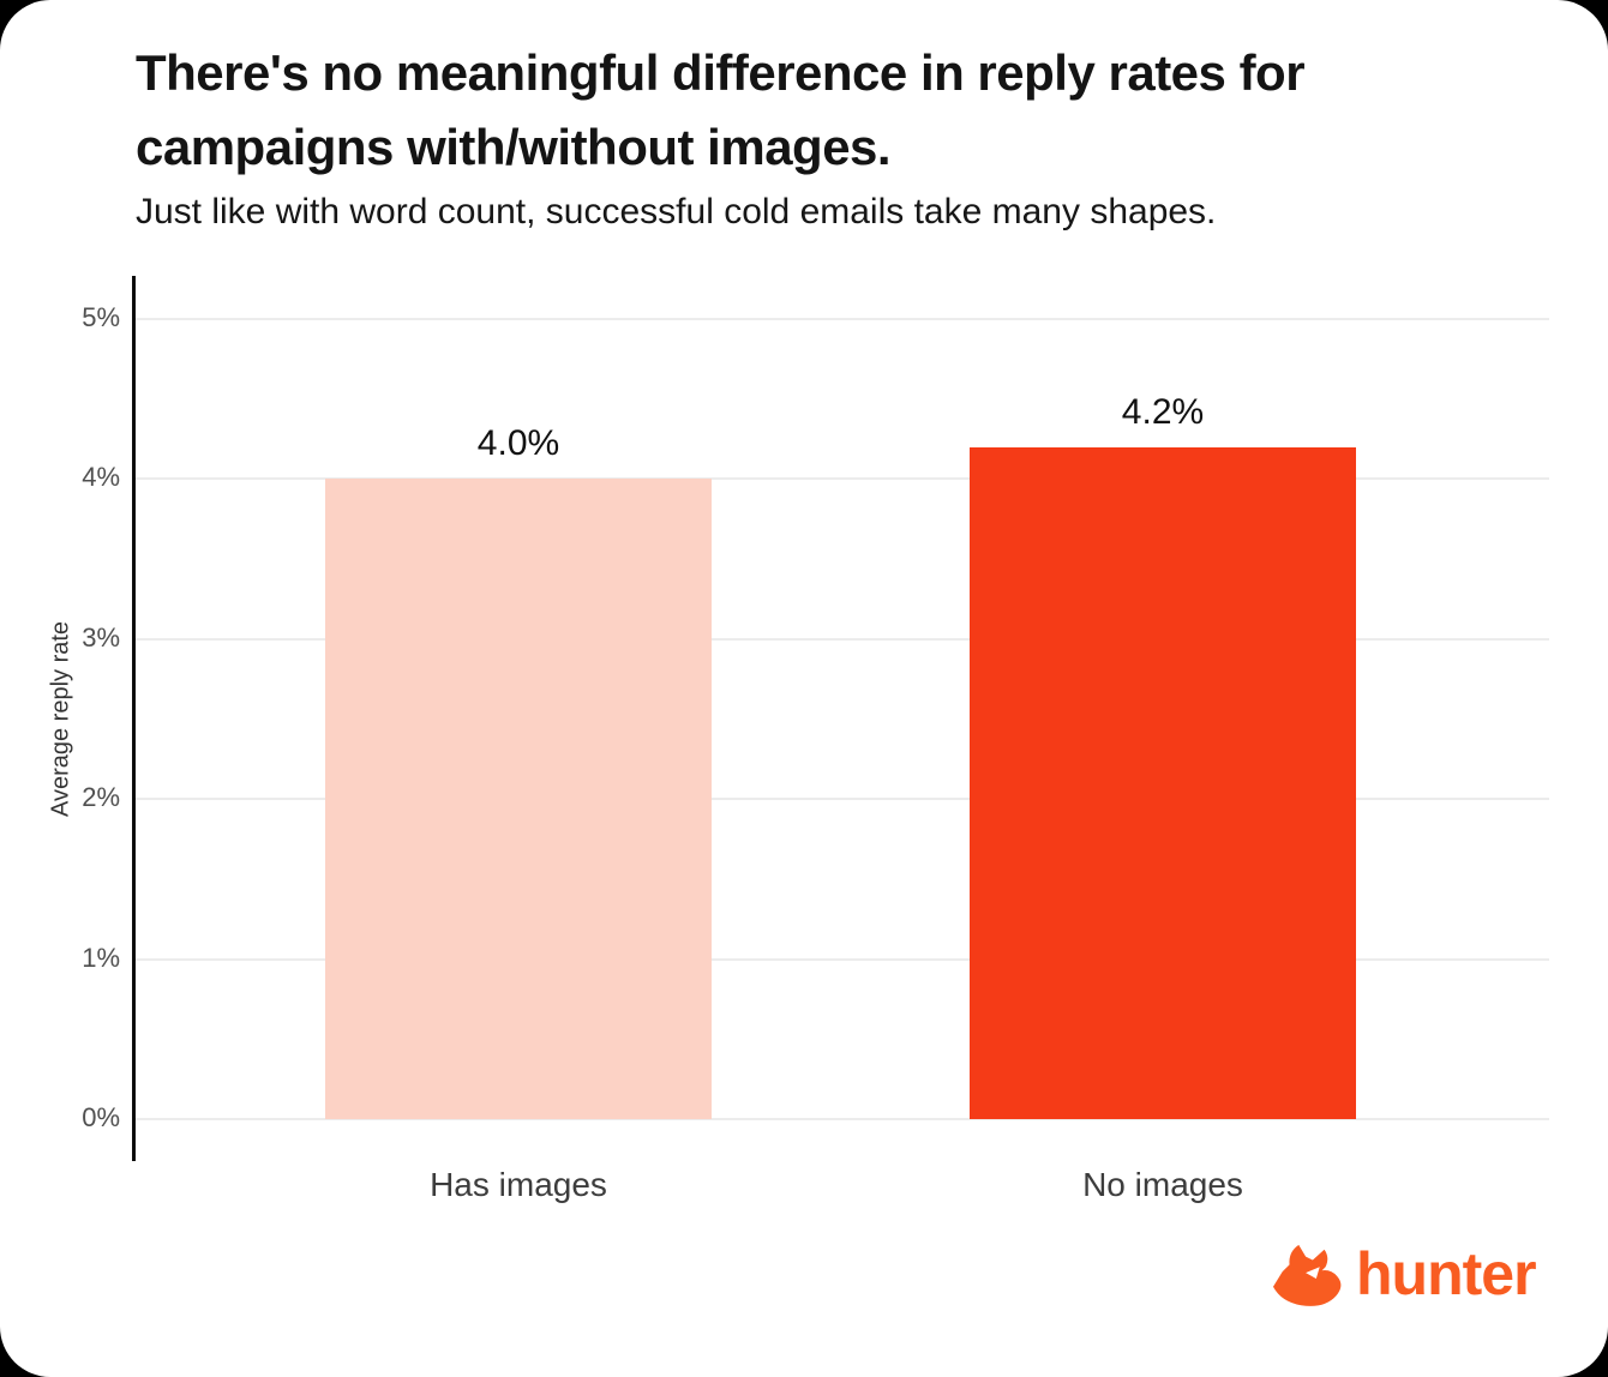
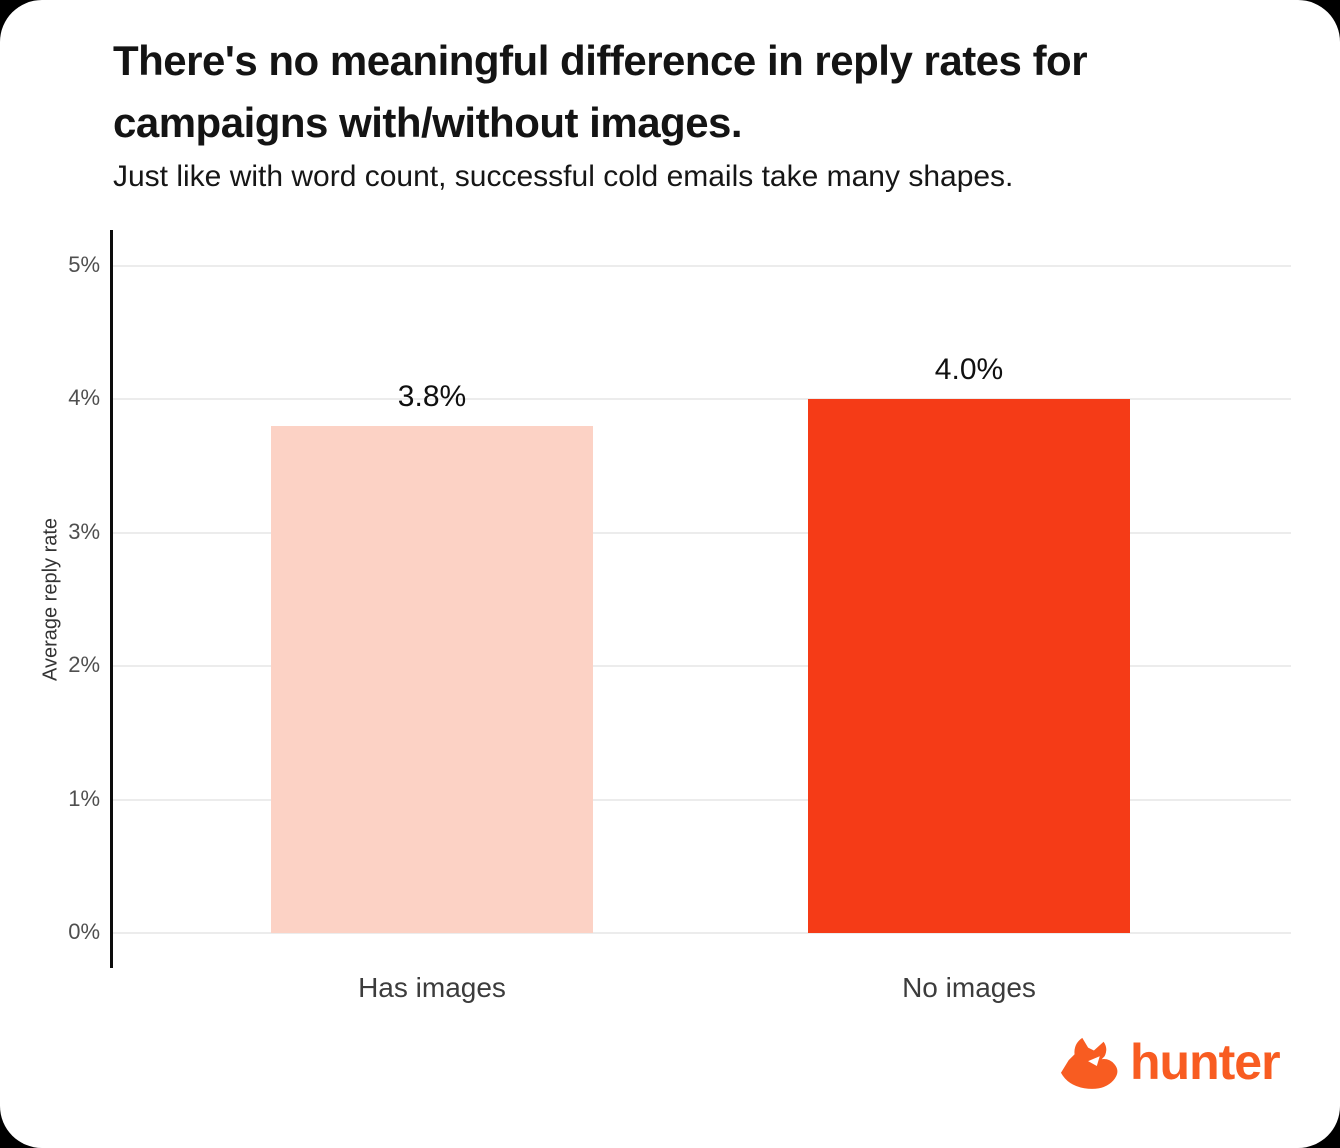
Has images: 4.0% -> 3.8%
No images: 4.2% -> 4.0%
